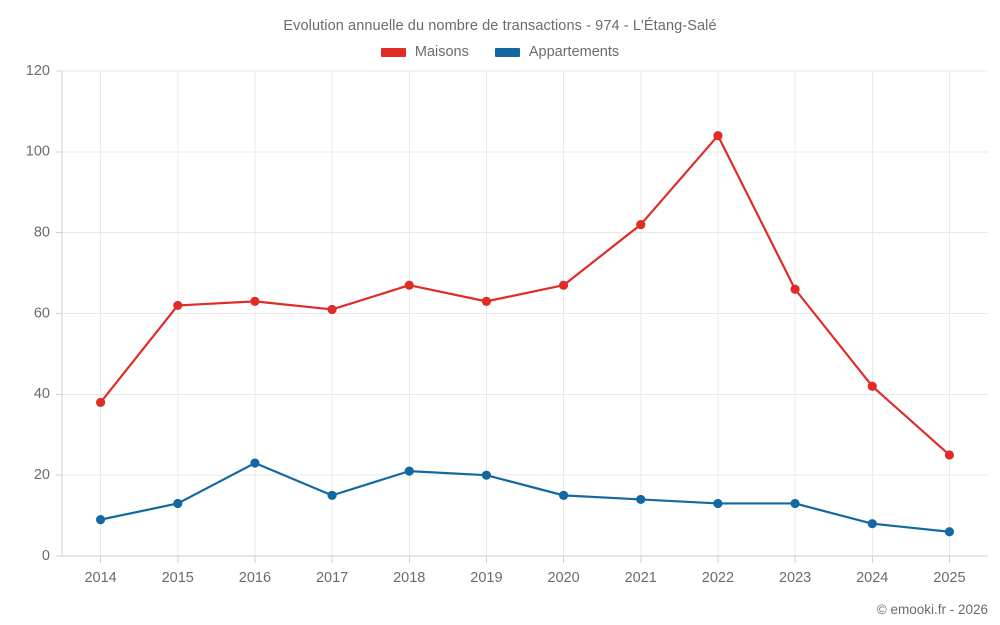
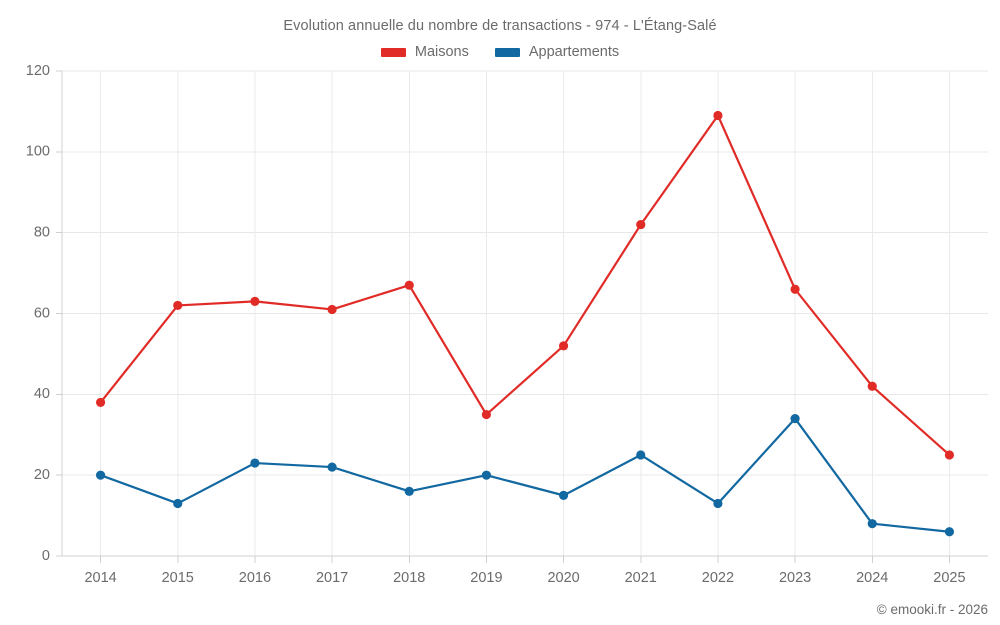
Appartements/2014: 9 -> 20
Appartements/2017: 15 -> 22
Appartements/2018: 21 -> 16
Maisons/2019: 63 -> 35
Maisons/2020: 67 -> 52
Appartements/2021: 14 -> 25
Maisons/2022: 104 -> 109
Appartements/2023: 13 -> 34
